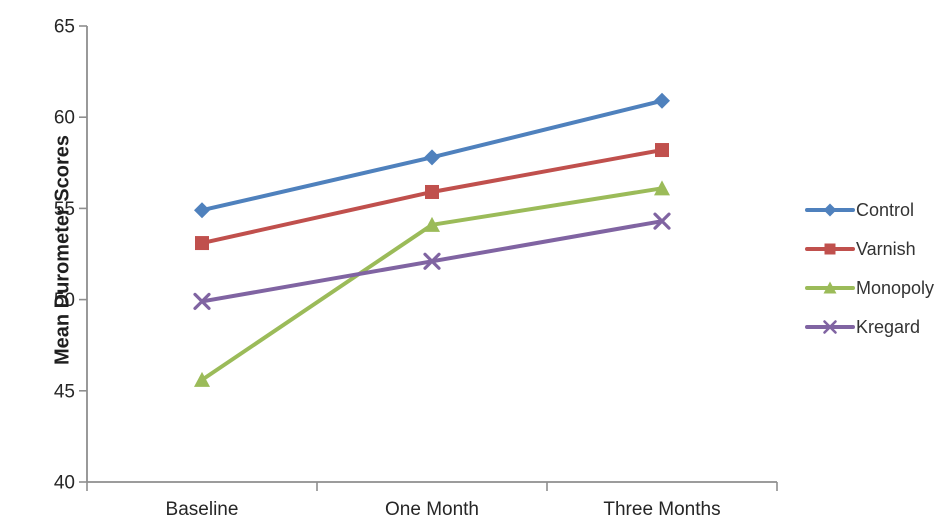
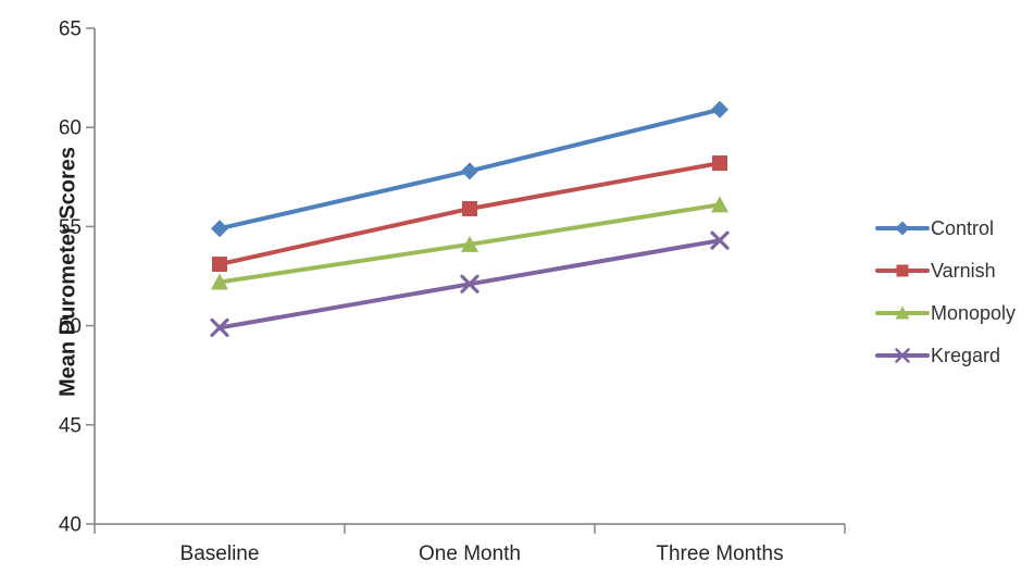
Monopoly/Baseline: 45.6 -> 52.2
